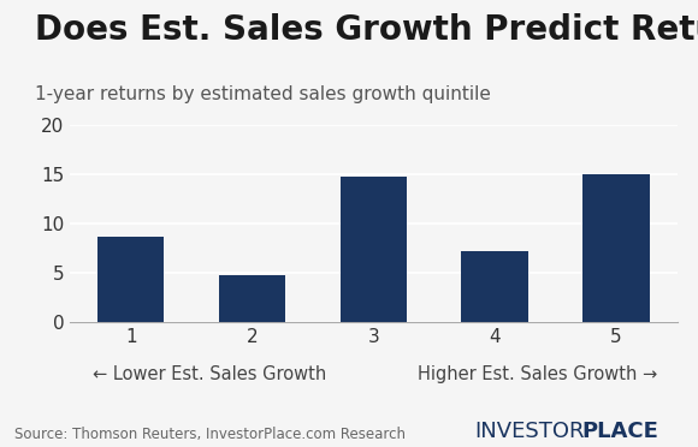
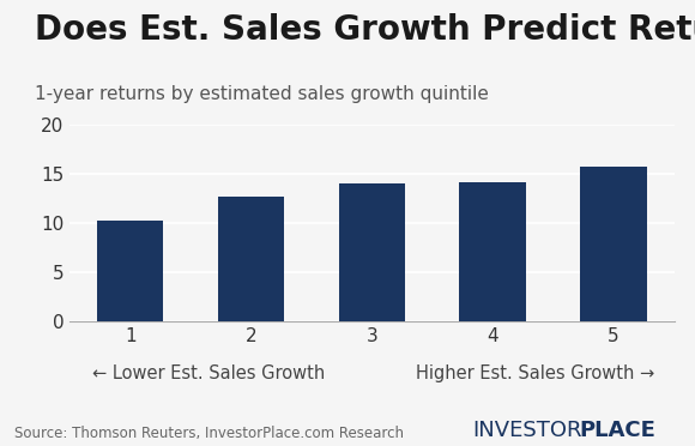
1: 8.6 -> 10.2
2: 4.8 -> 12.7
3: 14.8 -> 14.0
4: 7.2 -> 14.1
5: 15.0 -> 15.8
